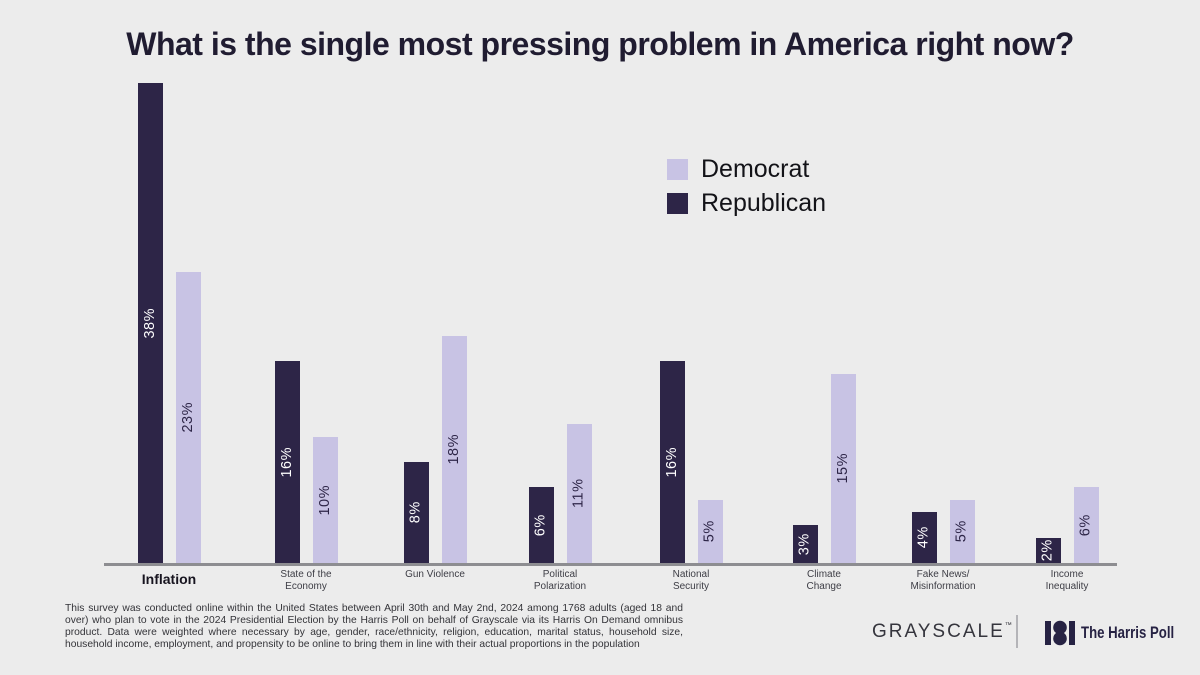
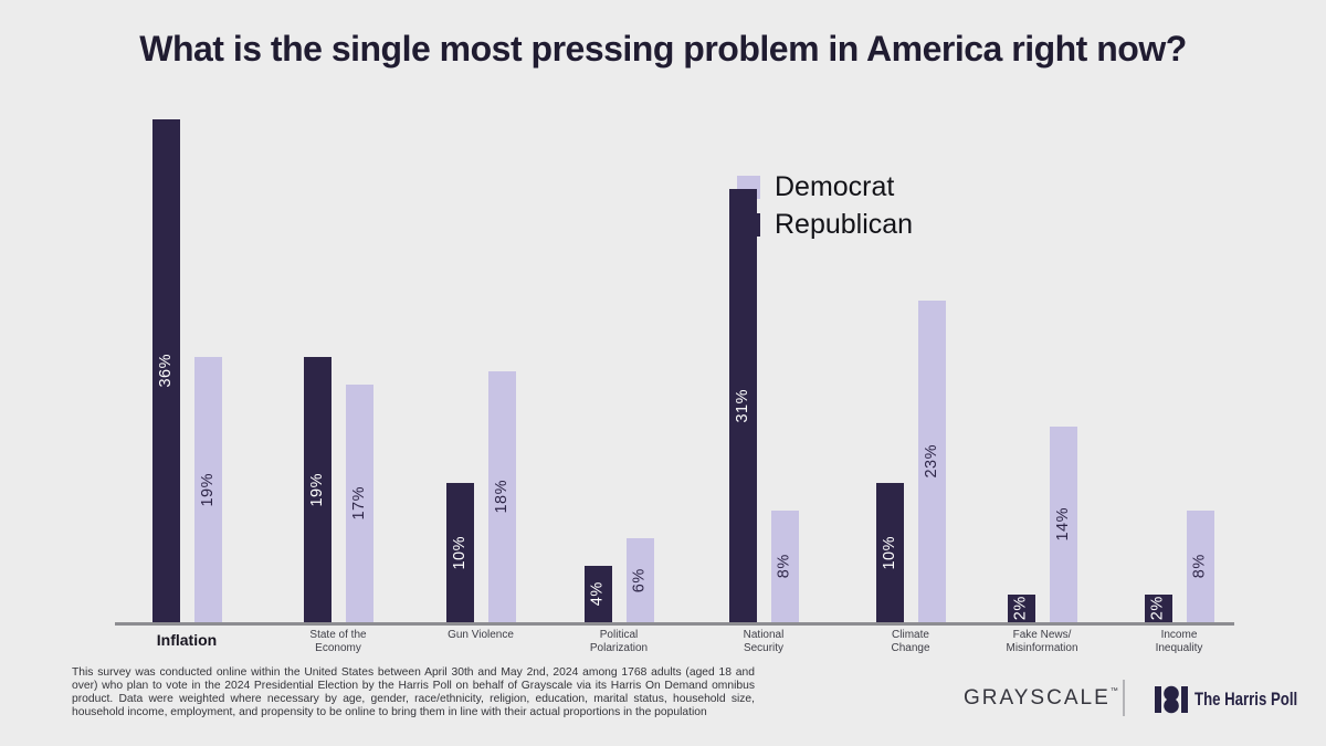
Republican/Inflation: 38% -> 36%
Democrat/Inflation: 23% -> 19%
Republican/State of the Economy: 16% -> 19%
Democrat/State of the Economy: 10% -> 17%
Republican/Gun Violence: 8% -> 10%
Republican/Political Polarization: 6% -> 4%
Democrat/Political Polarization: 11% -> 6%
Republican/National Security: 16% -> 31%
Democrat/National Security: 5% -> 8%
Republican/Climate Change: 3% -> 10%
Democrat/Climate Change: 15% -> 23%
Republican/Fake News/ Misinformation: 4% -> 2%
Democrat/Fake News/ Misinformation: 5% -> 14%
Democrat/Income Inequality: 6% -> 8%
